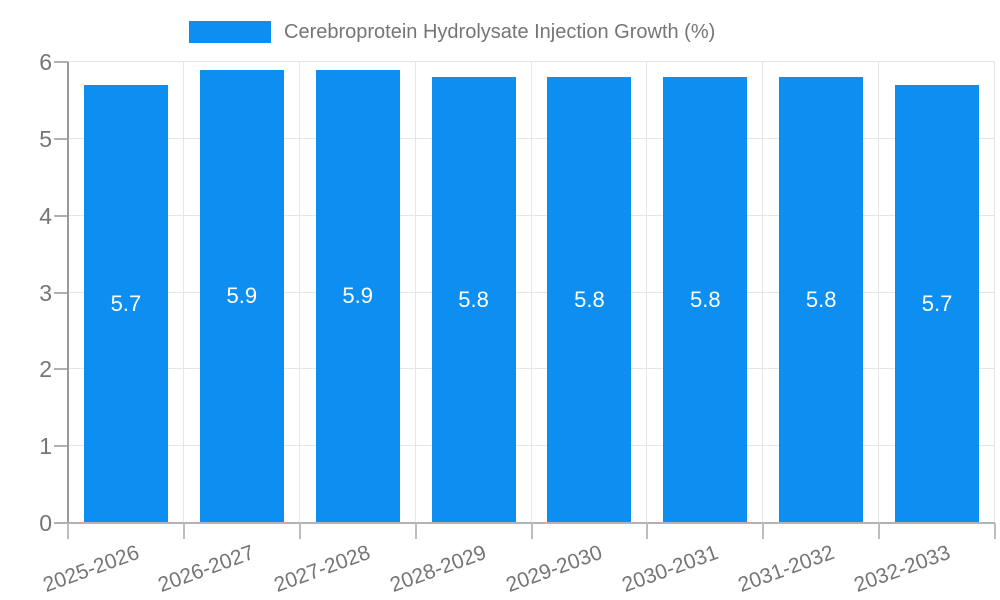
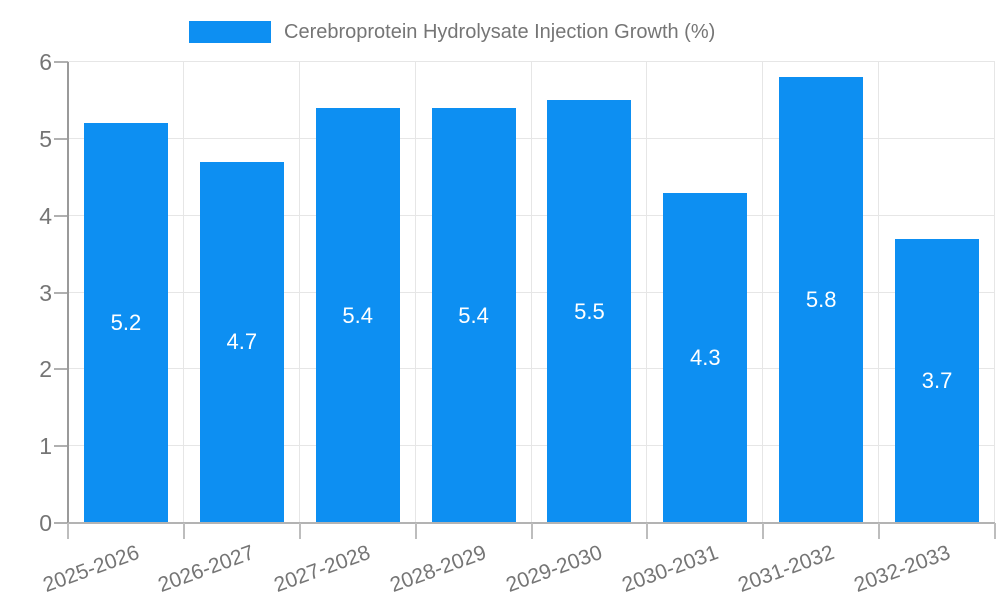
2025-2026: 5.7 -> 5.2
2026-2027: 5.9 -> 4.7
2027-2028: 5.9 -> 5.4
2028-2029: 5.8 -> 5.4
2029-2030: 5.8 -> 5.5
2030-2031: 5.8 -> 4.3
2032-2033: 5.7 -> 3.7
